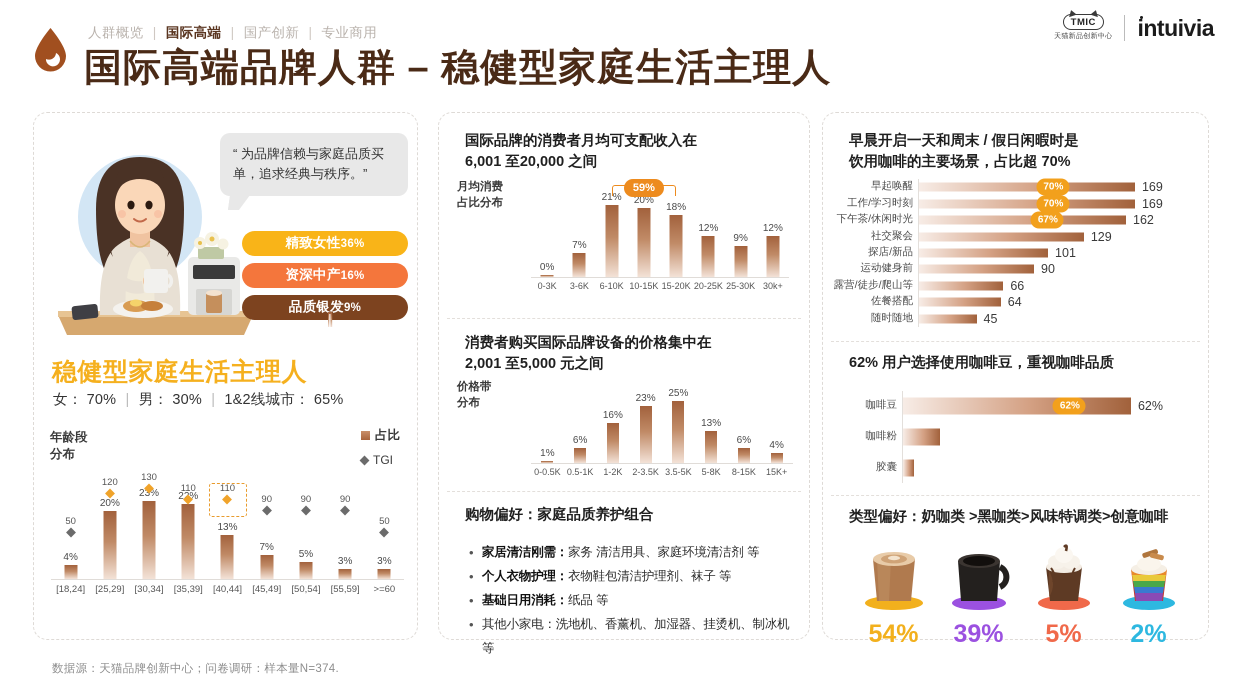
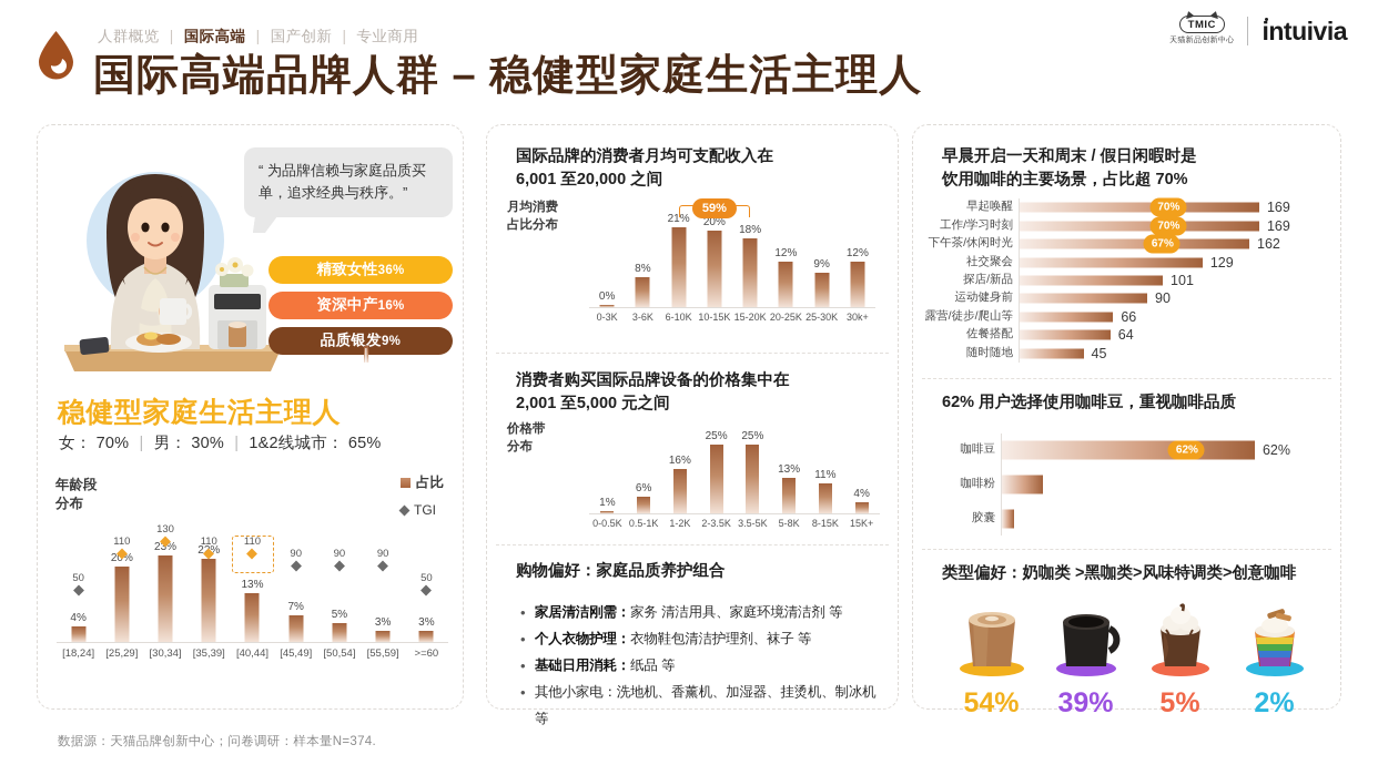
年龄段分布/TGI/[25,29]: 120 -> 110
月均消费占比分布/3-6K: 7% -> 8%
价格带分布/2-3.5K: 23% -> 25%
价格带分布/8-15K: 6% -> 11%
